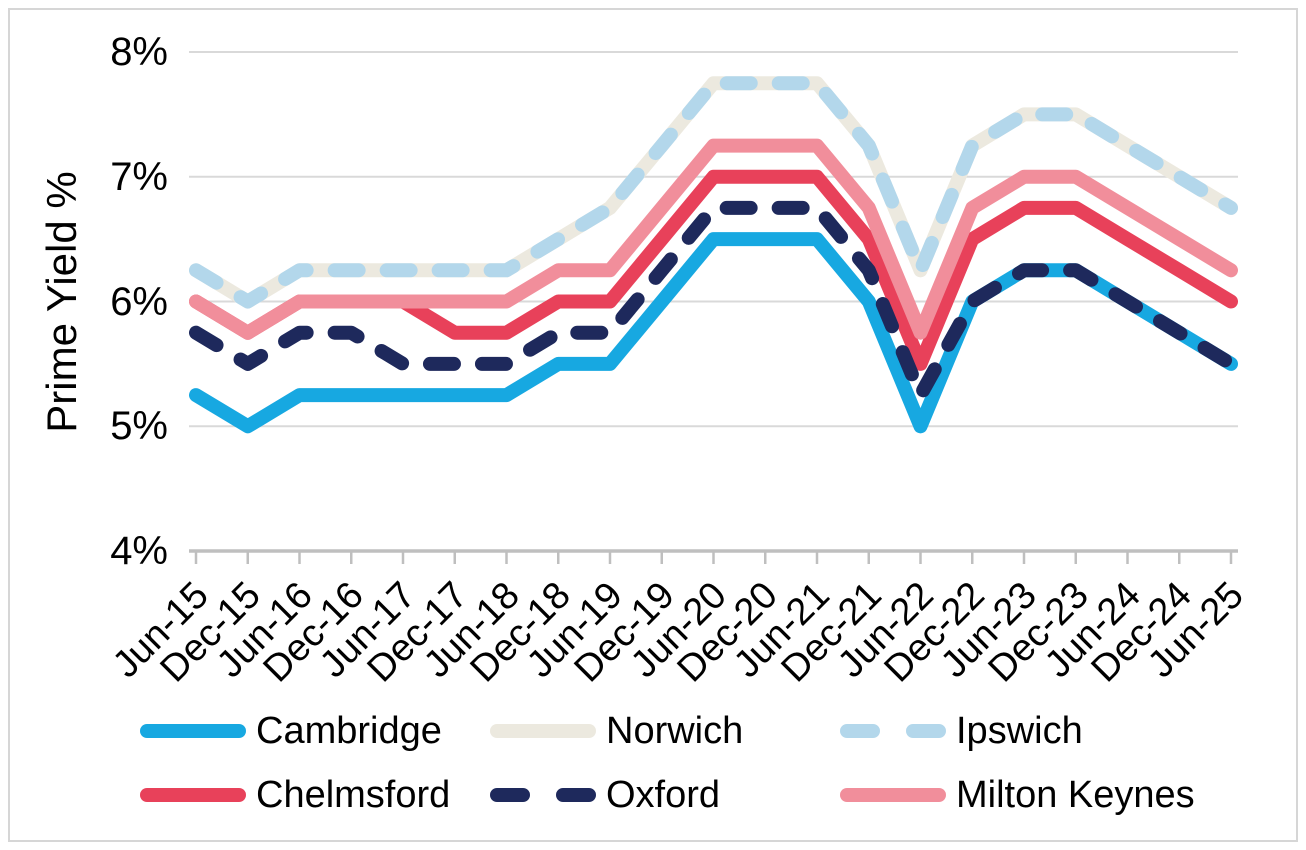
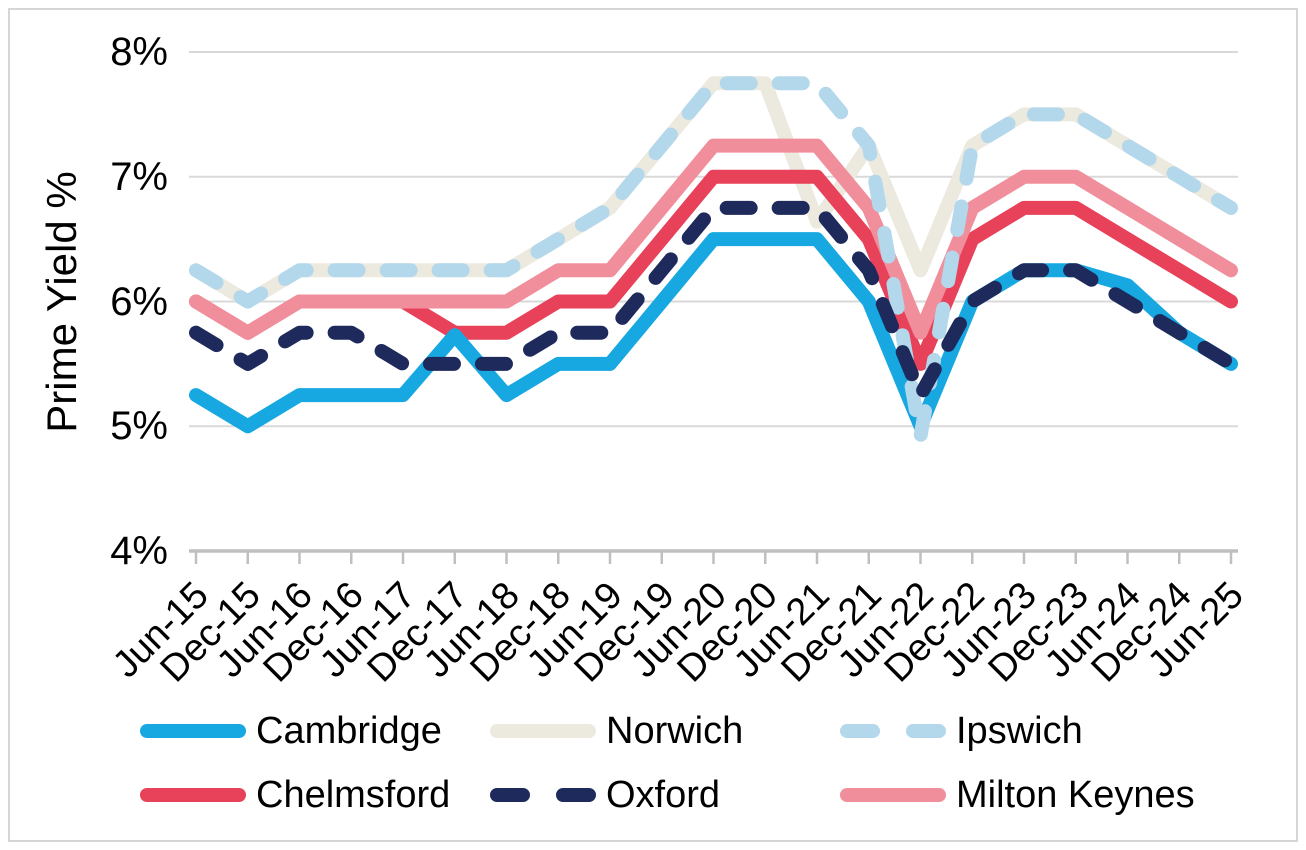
Cambridge/Dec-17: 5.25% -> 5.73%
Norwich/Jun-21: 7.75% -> 6.64%
Ipswich/Jun-22: 6.25% -> 4.92%
Cambridge/Jun-24: 6.00% -> 6.13%
